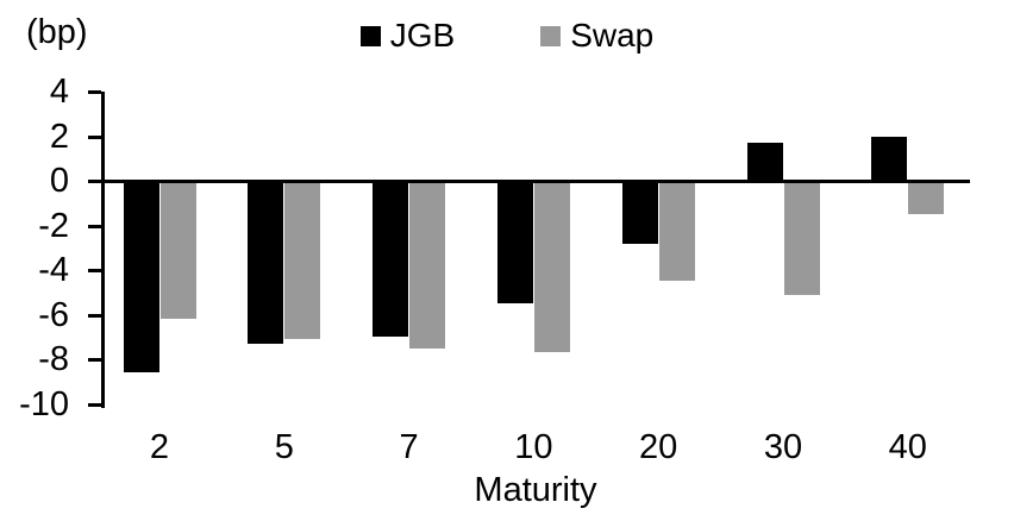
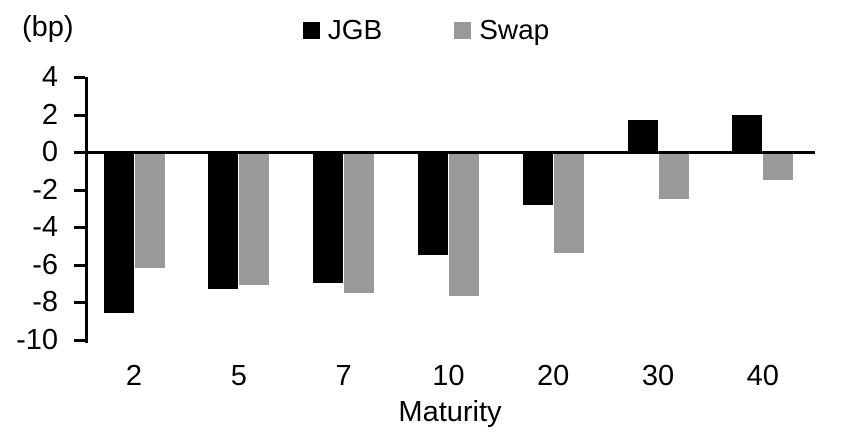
Swap/20: -4.5 -> -5.4
Swap/30: -5.1 -> -2.5
